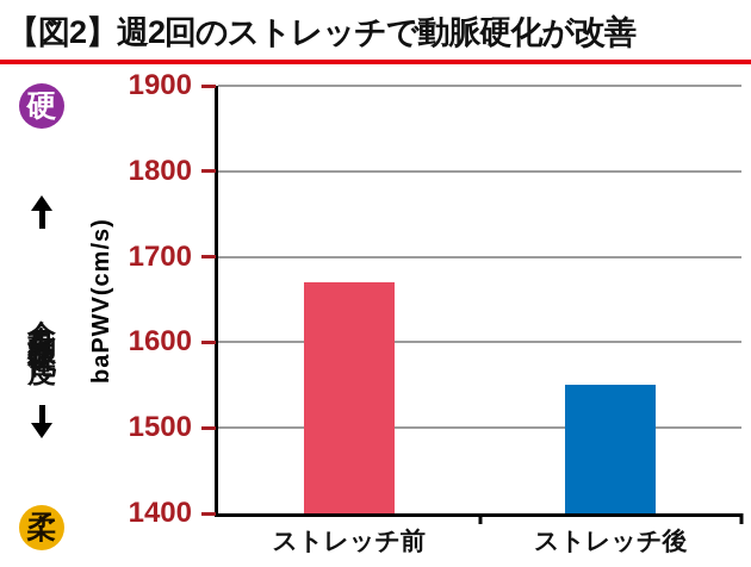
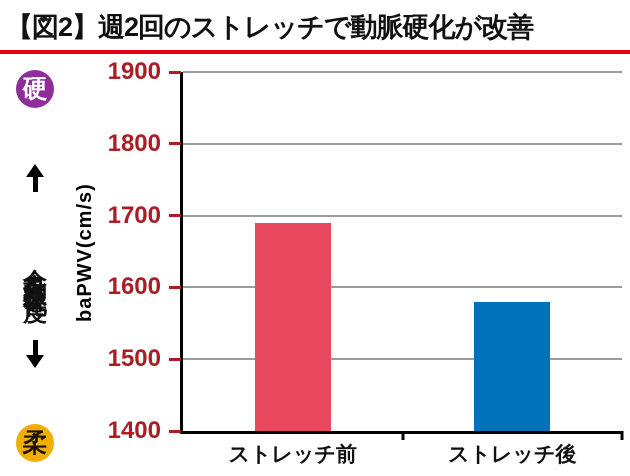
ストレッチ前: 1670 -> 1690
ストレッチ後: 1550 -> 1580
